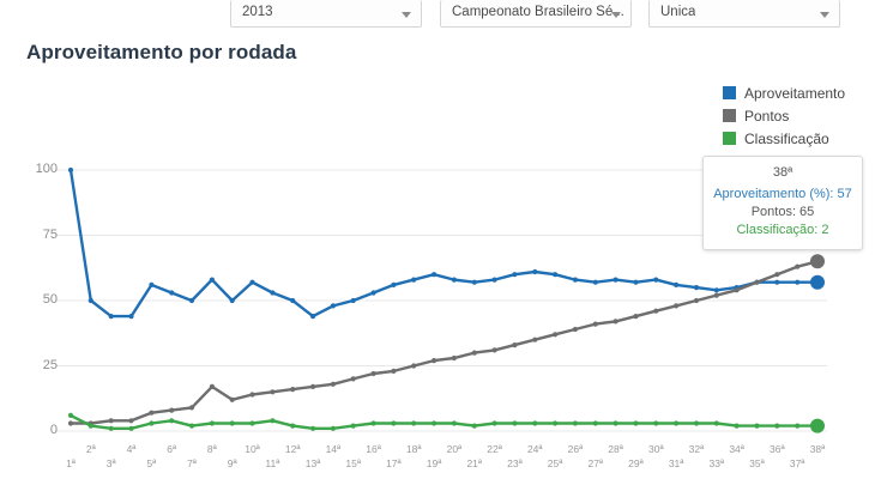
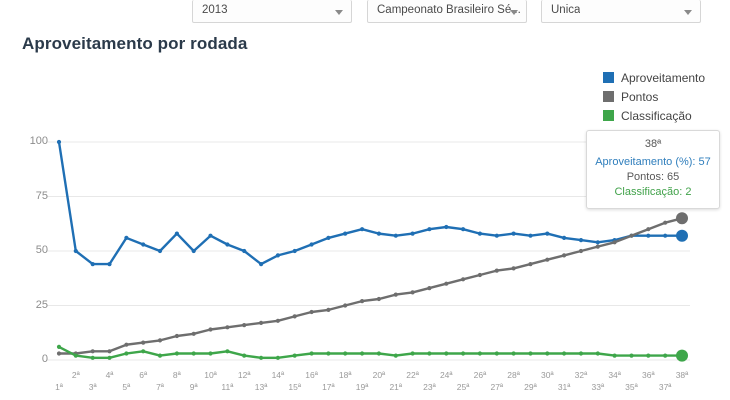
Pontos/8ª: 17 -> 11
